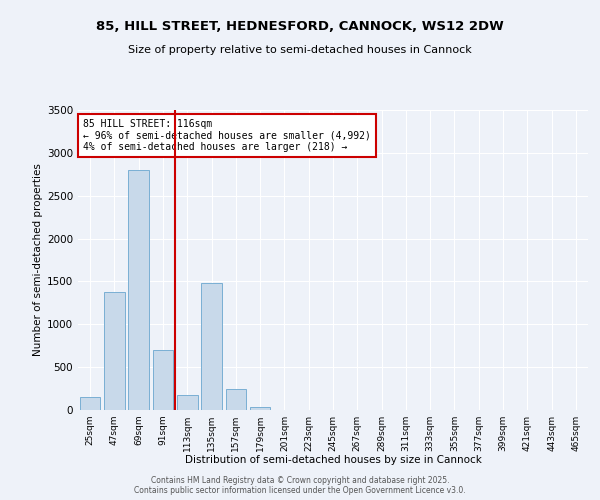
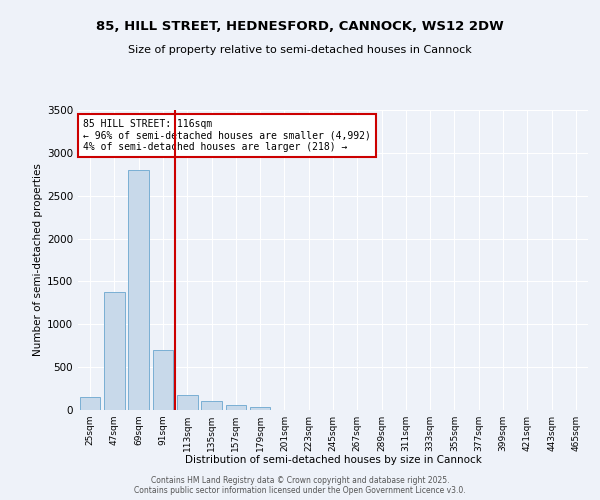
135sqm: 1480 -> 110
157sqm: 240 -> 60
